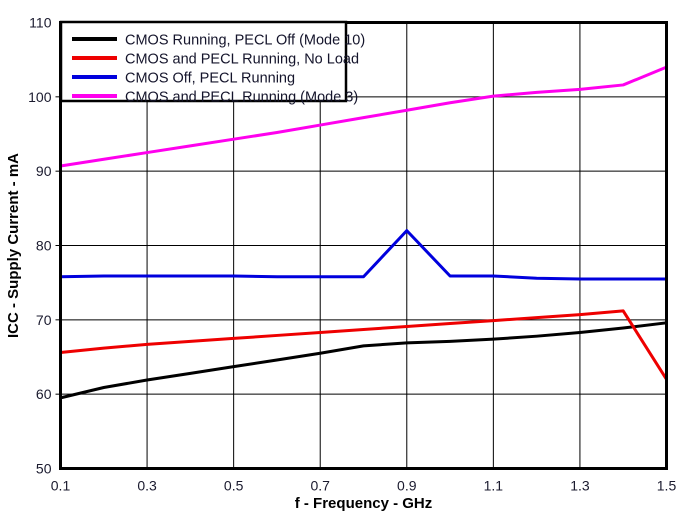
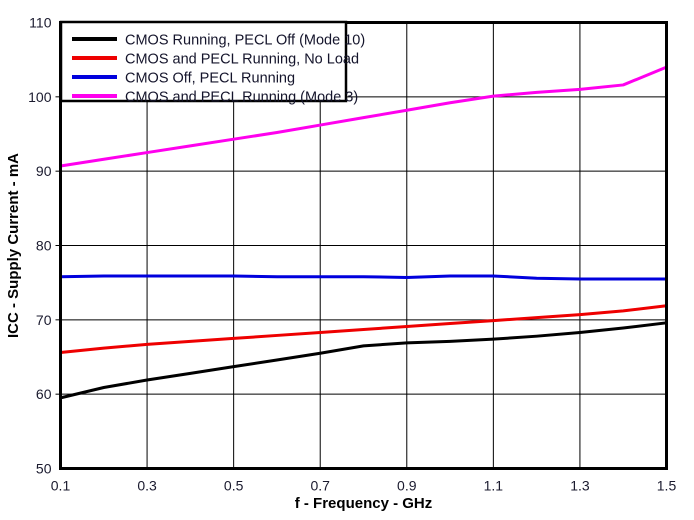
CMOS Off, PECL Running/0.9: 82 -> 76
CMOS and PECL Running, No Load/1.5: 62 -> 72
